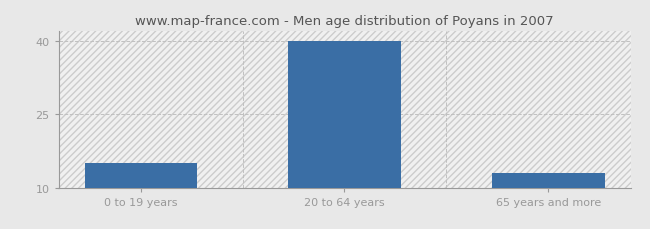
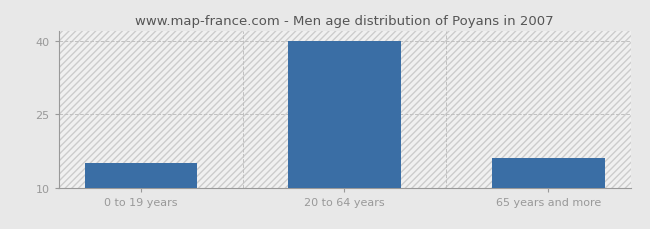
65 years and more: 13 -> 16
